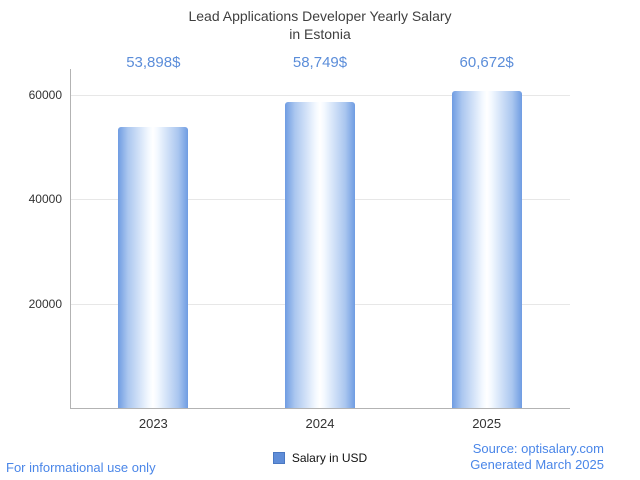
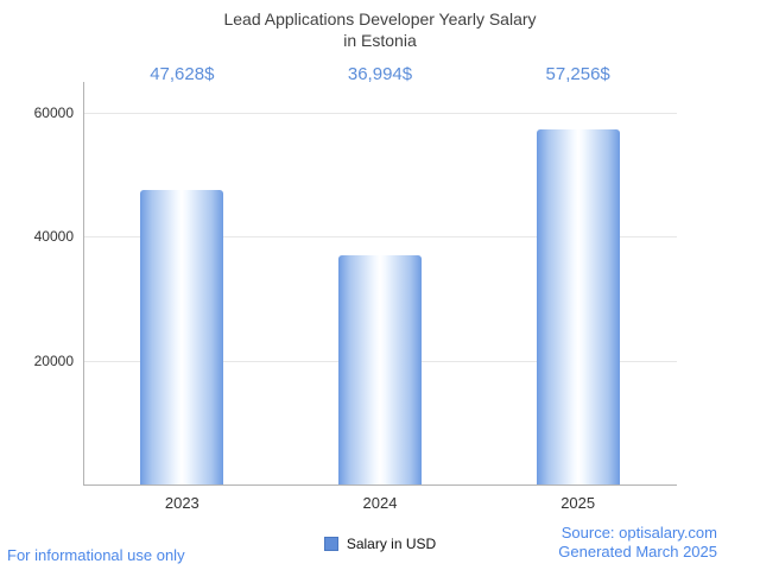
2023: 53,898 -> 47,628
2024: 58,749 -> 36,994
2025: 60,672 -> 57,256
